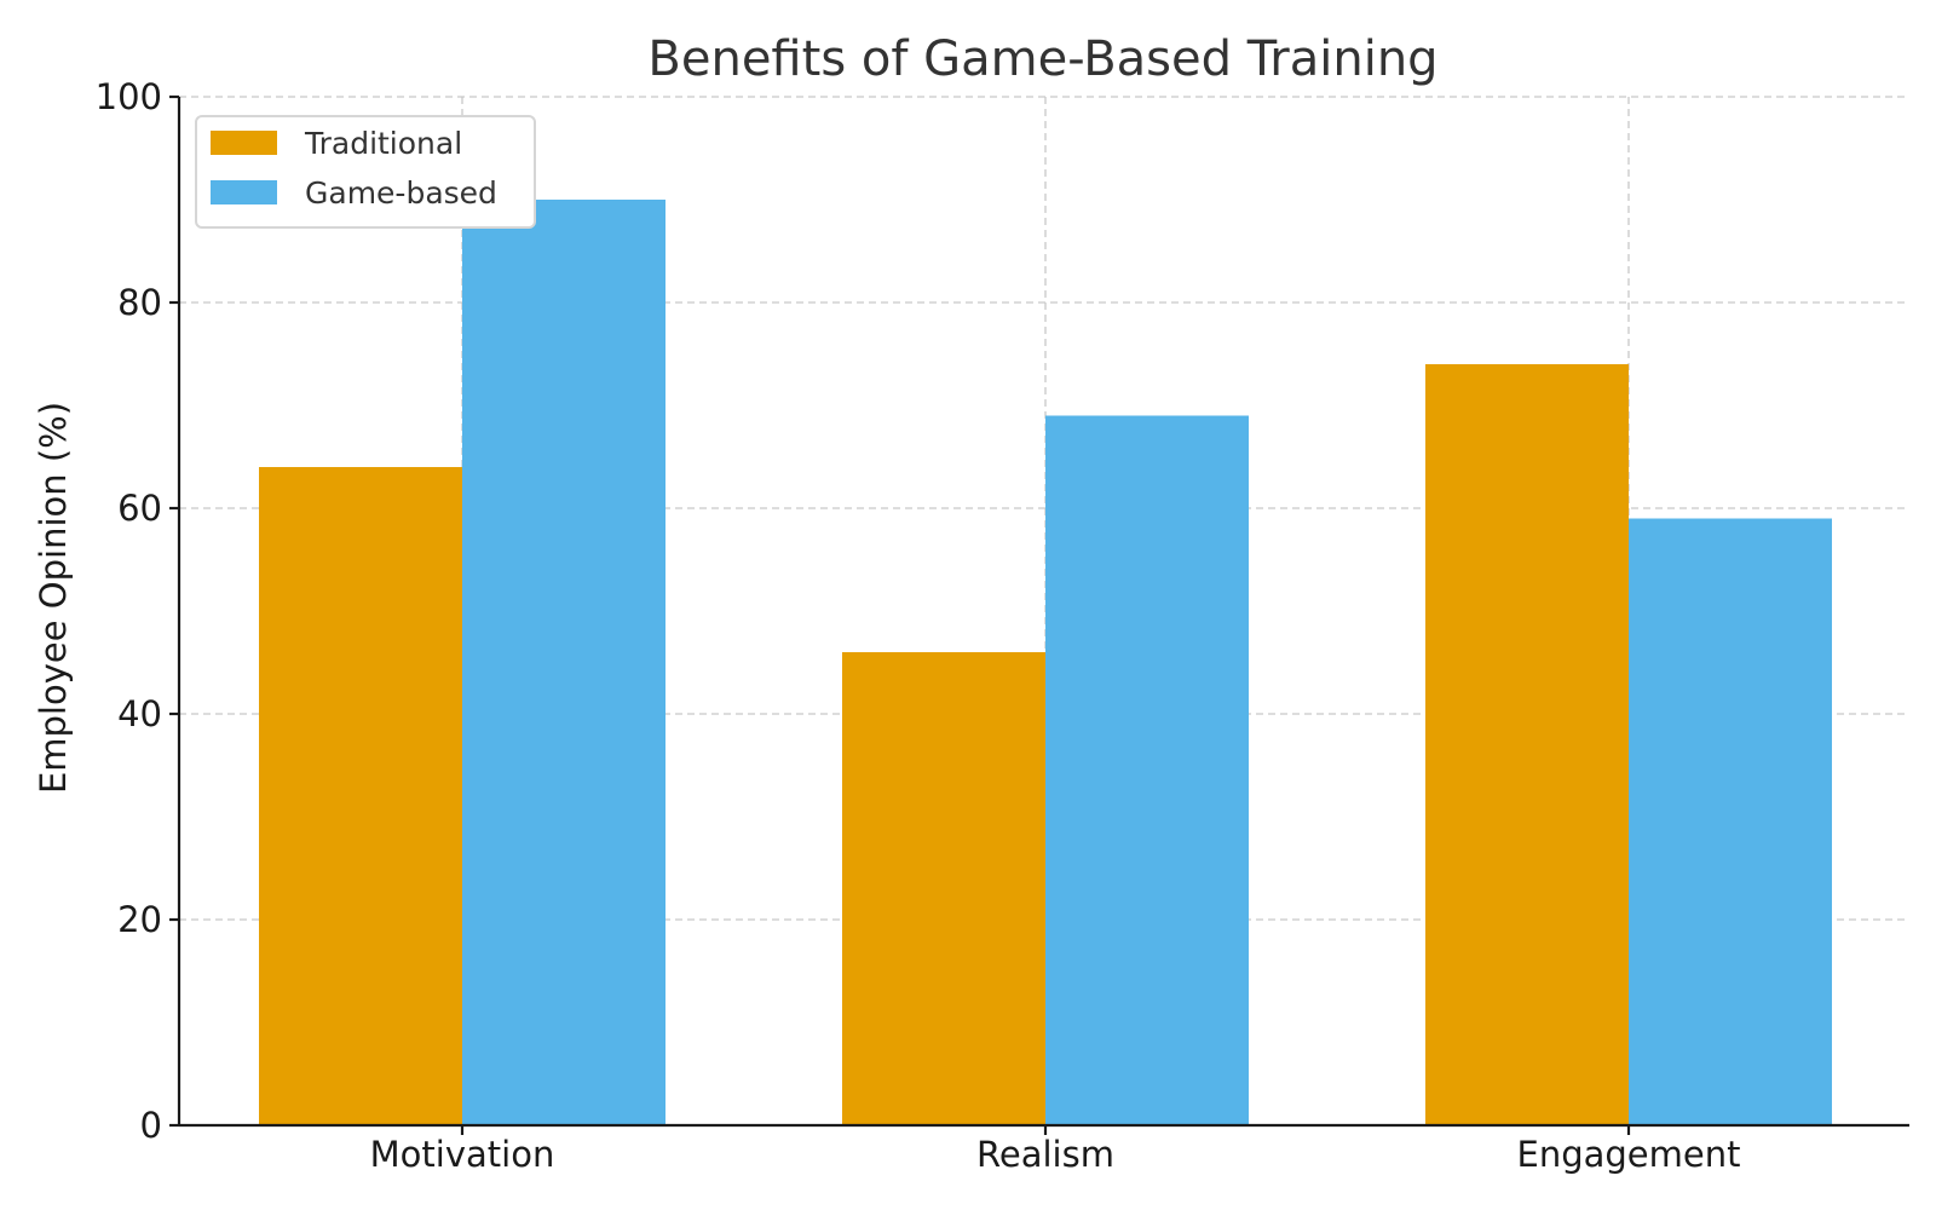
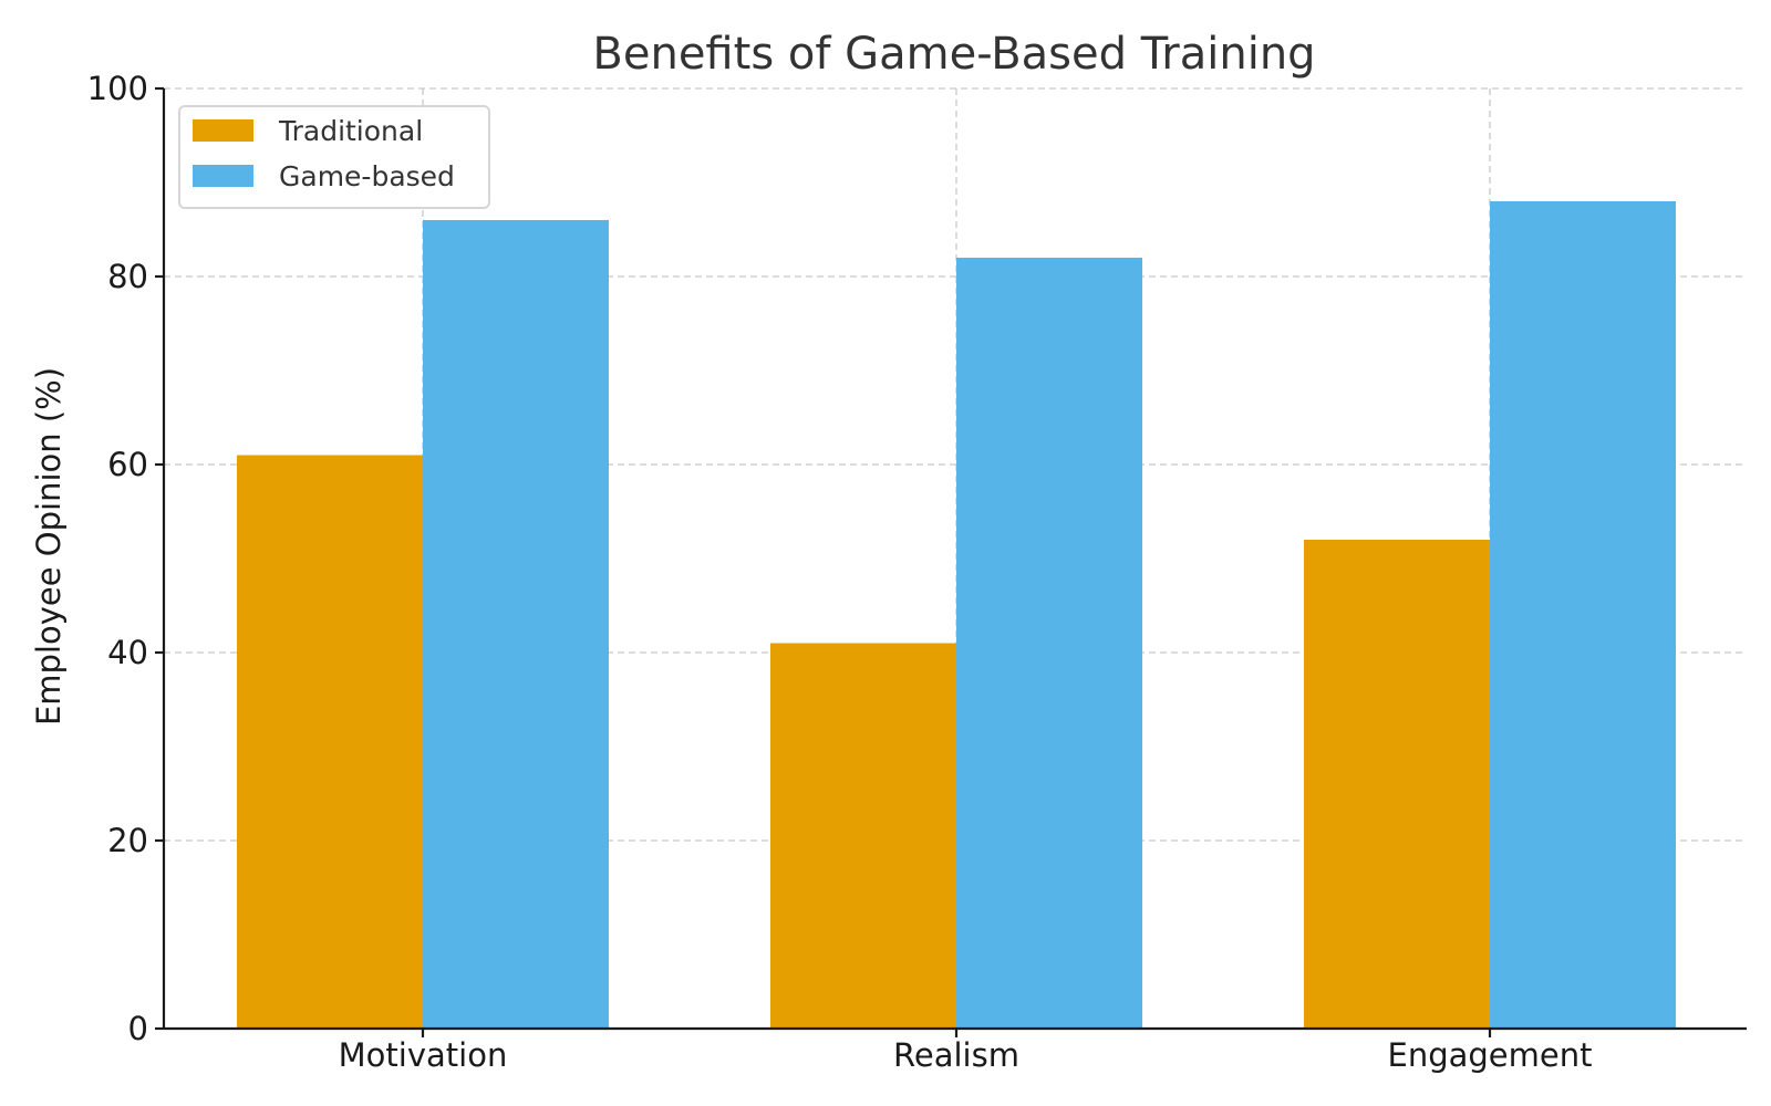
Traditional/Motivation: 64 -> 61
Game-based/Motivation: 90 -> 86
Traditional/Realism: 46 -> 41
Game-based/Realism: 69 -> 82
Traditional/Engagement: 74 -> 52
Game-based/Engagement: 59 -> 88
